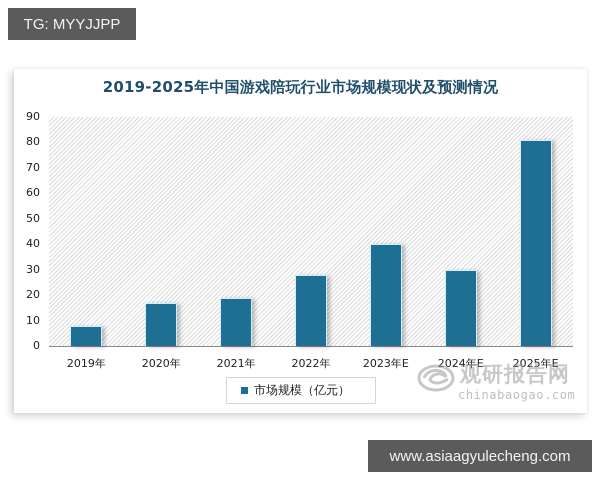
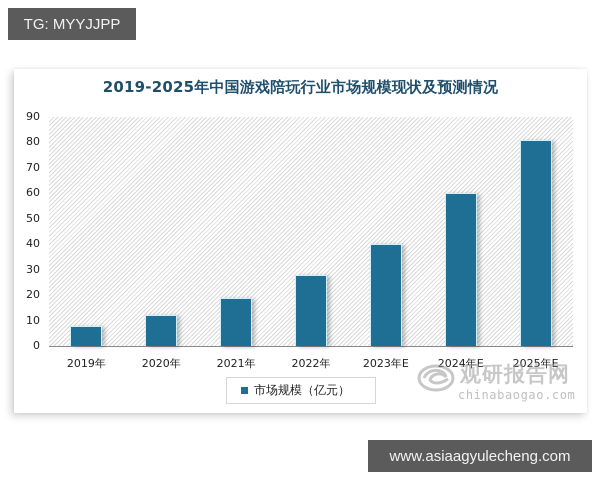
2020年: 17 -> 12
2024年E: 30 -> 60
